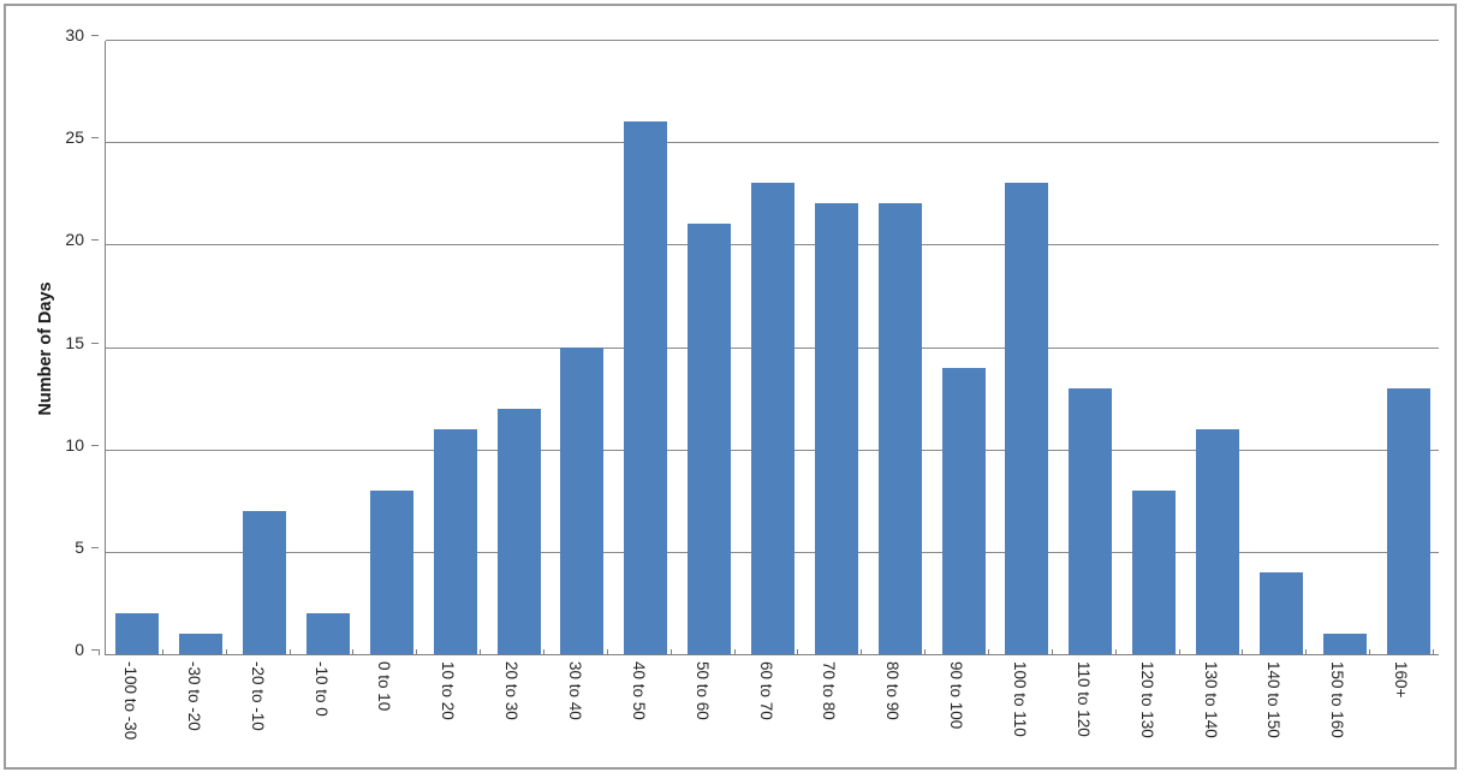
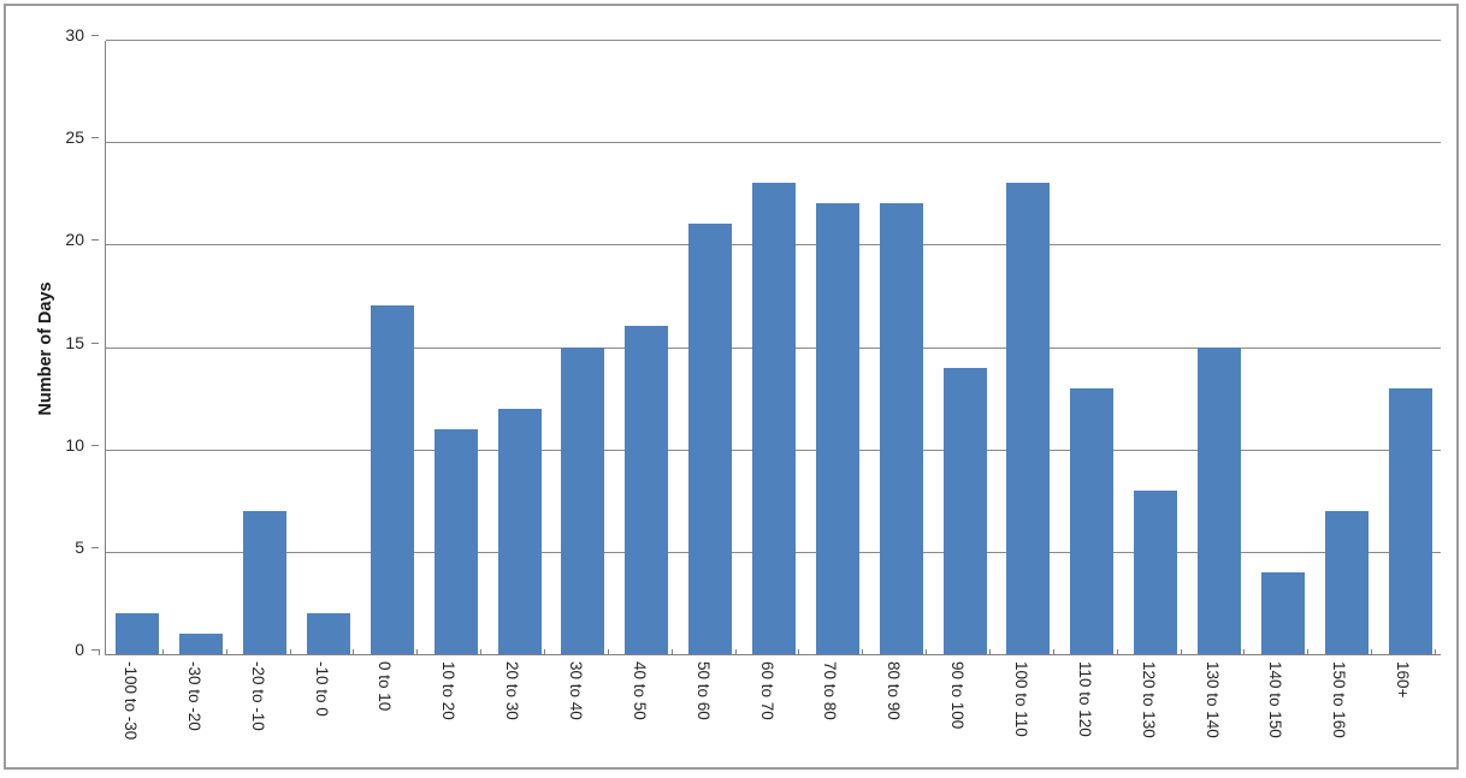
0 to 10: 8 -> 17
40 to 50: 26 -> 16
130 to 140: 11 -> 15
150 to 160: 1 -> 7
